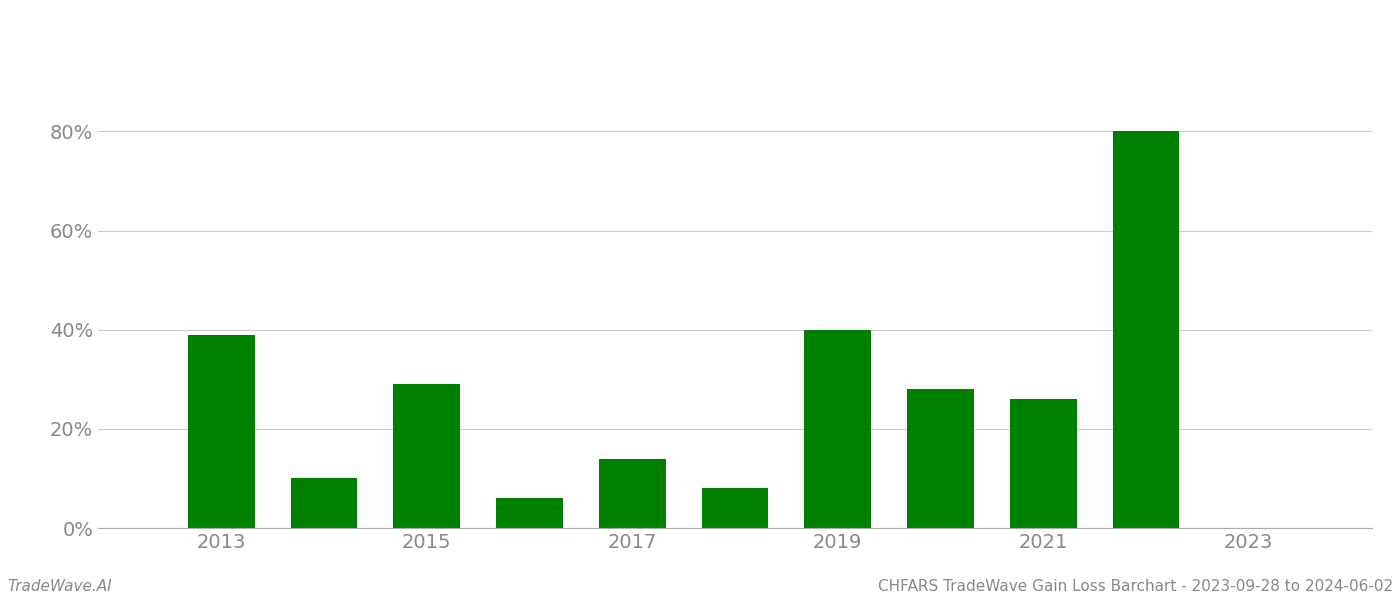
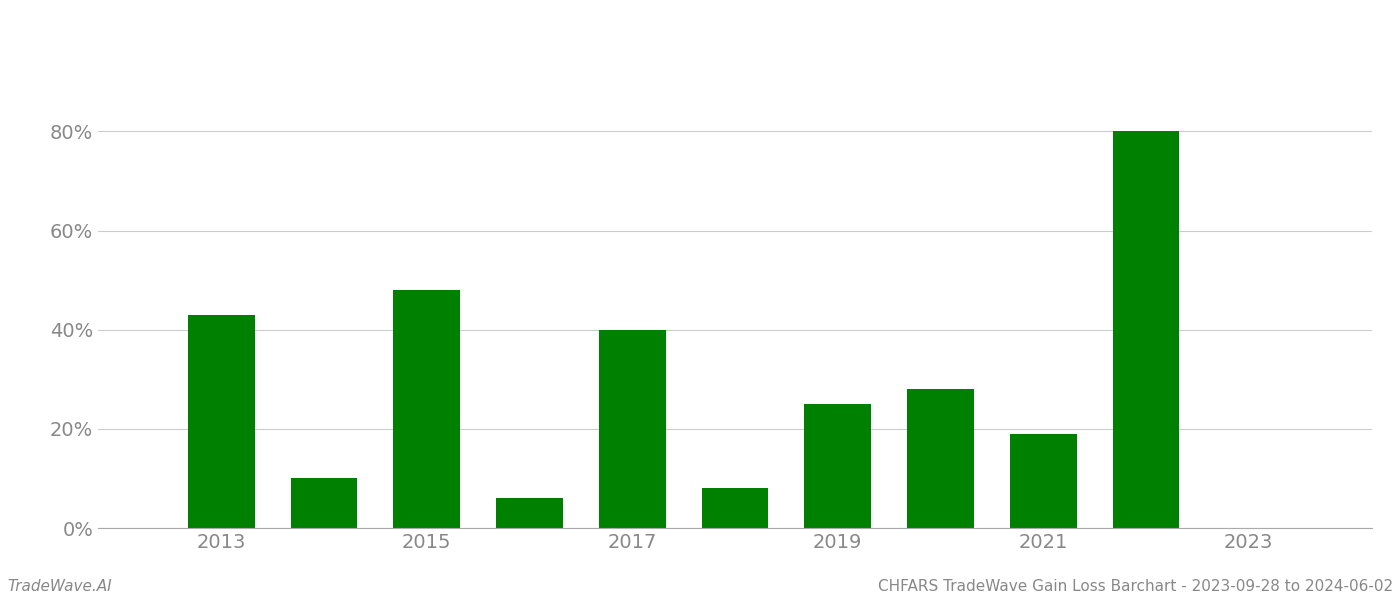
2013: 39% -> 43%
2015: 29% -> 48%
2017: 14% -> 40%
2019: 40% -> 25%
2021: 26% -> 19%
